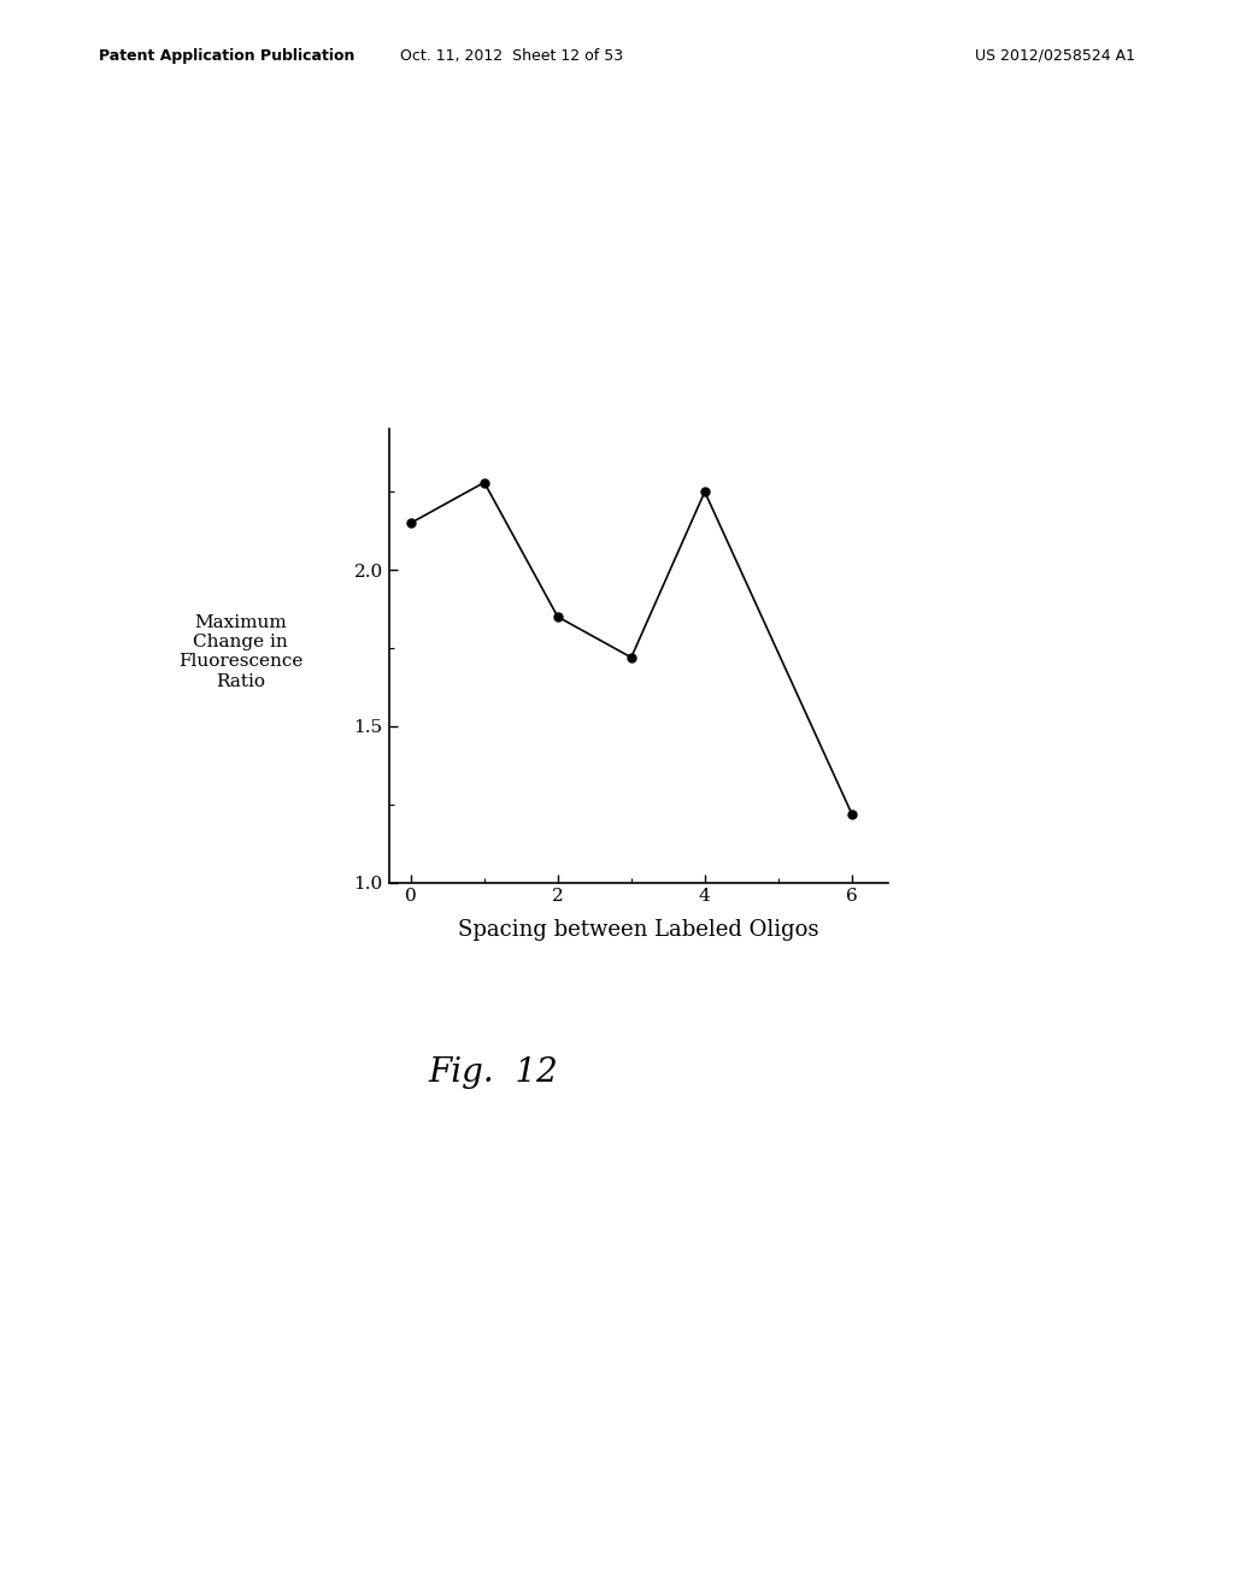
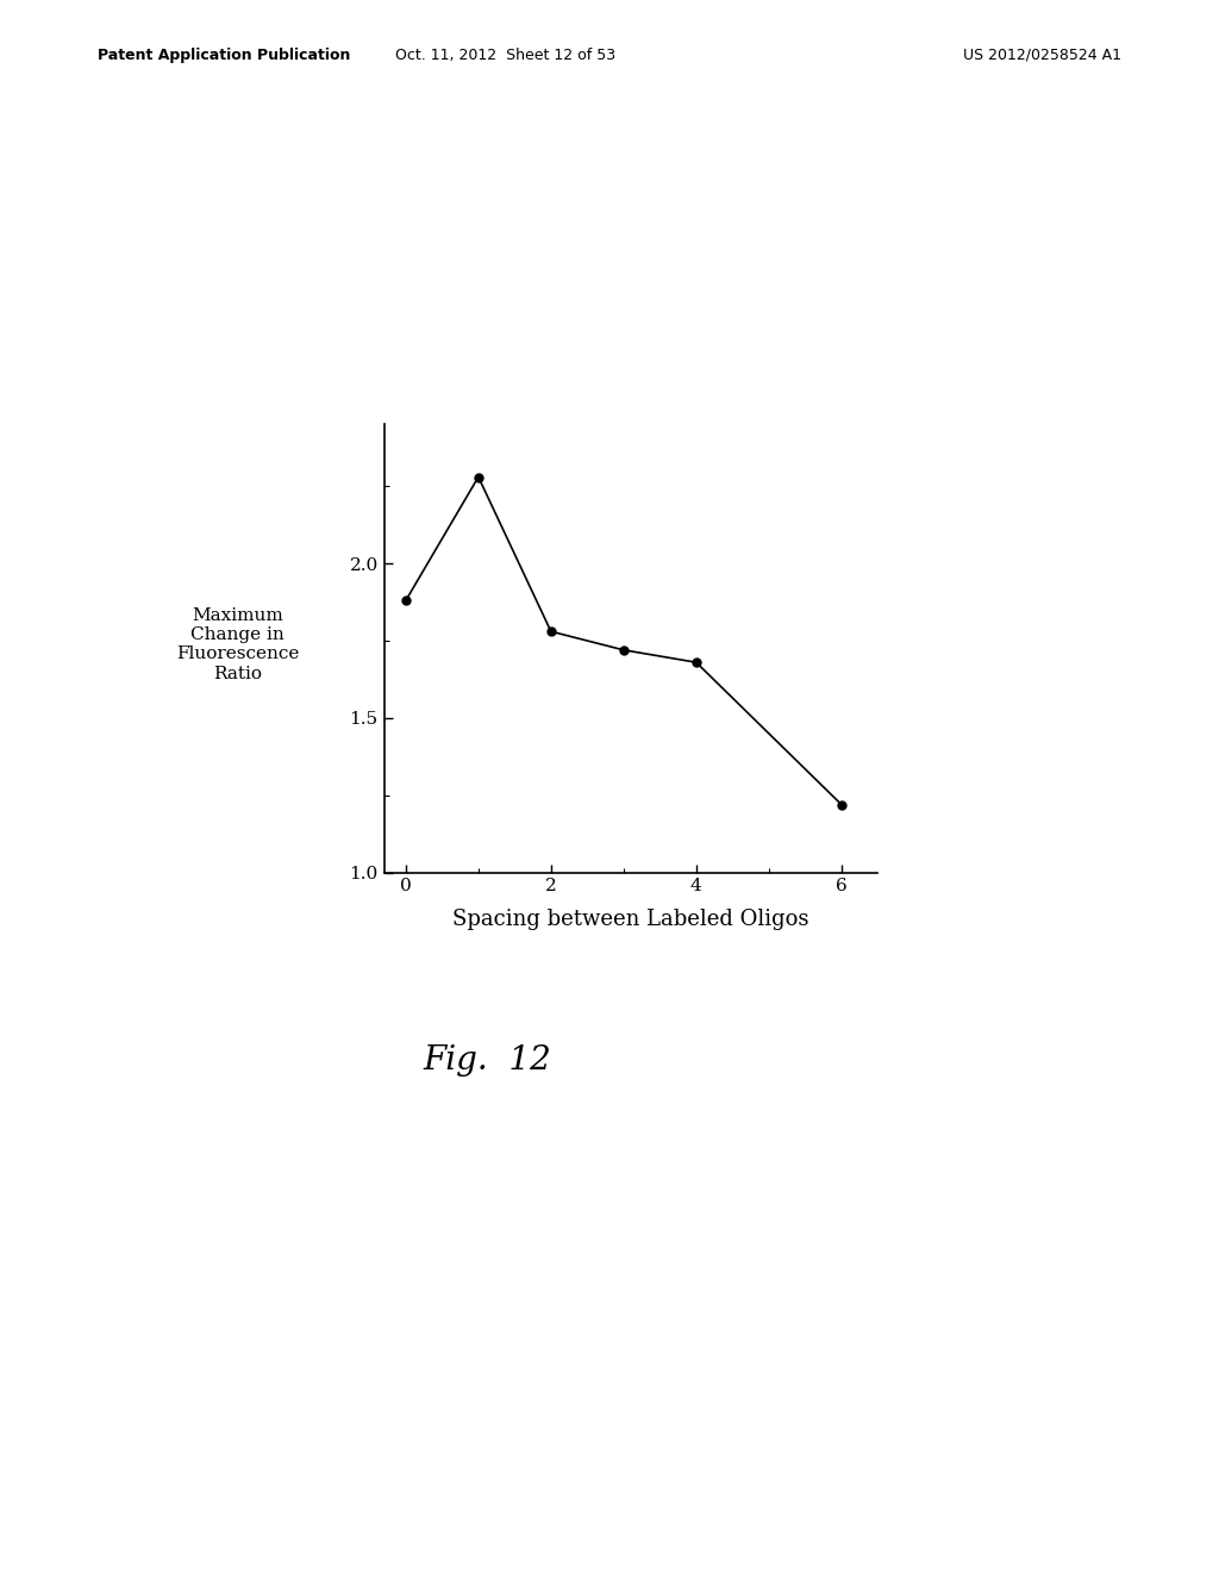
0: 2.15 -> 1.88
2: 1.85 -> 1.78
4: 2.25 -> 1.68
